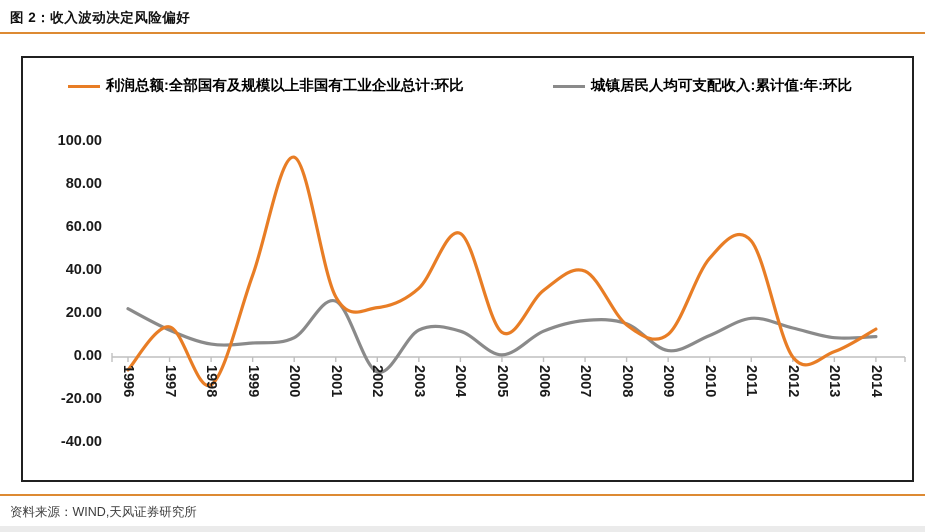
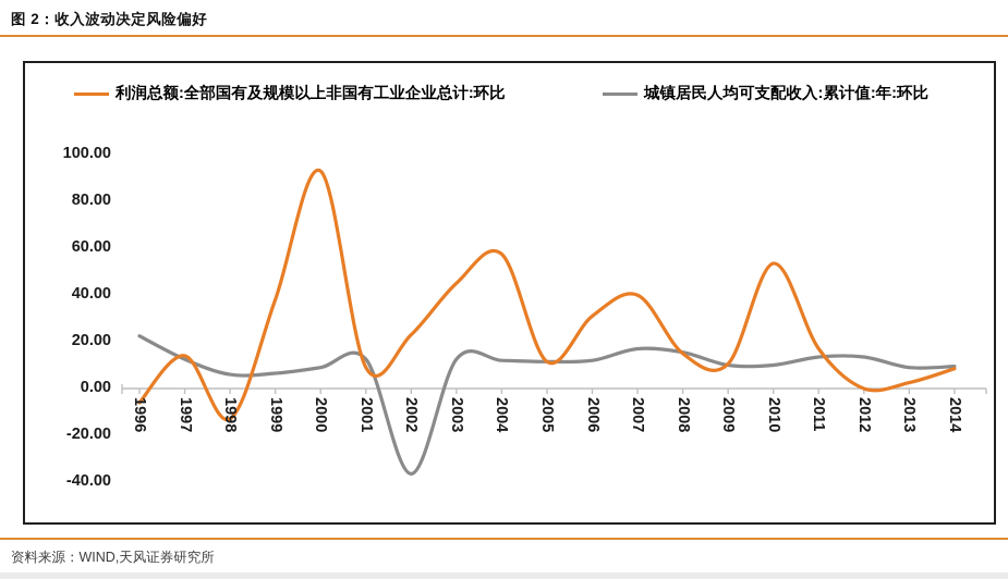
利润总额:全部国有及规模以上非国有工业企业总计:环比/2001: 28 -> 9
城镇居民人均可支配收入:累计值:年:环比/2001: 26 -> 12
城镇居民人均可支配收入:累计值:年:环比/2002: -7 -> -36
利润总额:全部国有及规模以上非国有工业企业总计:环比/2003: 32 -> 45
城镇居民人均可支配收入:累计值:年:环比/2005: 1 -> 12
城镇居民人均可支配收入:累计值:年:环比/2009: 3 -> 10
利润总额:全部国有及规模以上非国有工业企业总计:环比/2010: 46 -> 54
利润总额:全部国有及规模以上非国有工业企业总计:环比/2011: 54 -> 17
城镇居民人均可支配收入:累计值:年:环比/2011: 18 -> 14
利润总额:全部国有及规模以上非国有工业企业总计:环比/2014: 13 -> 8
